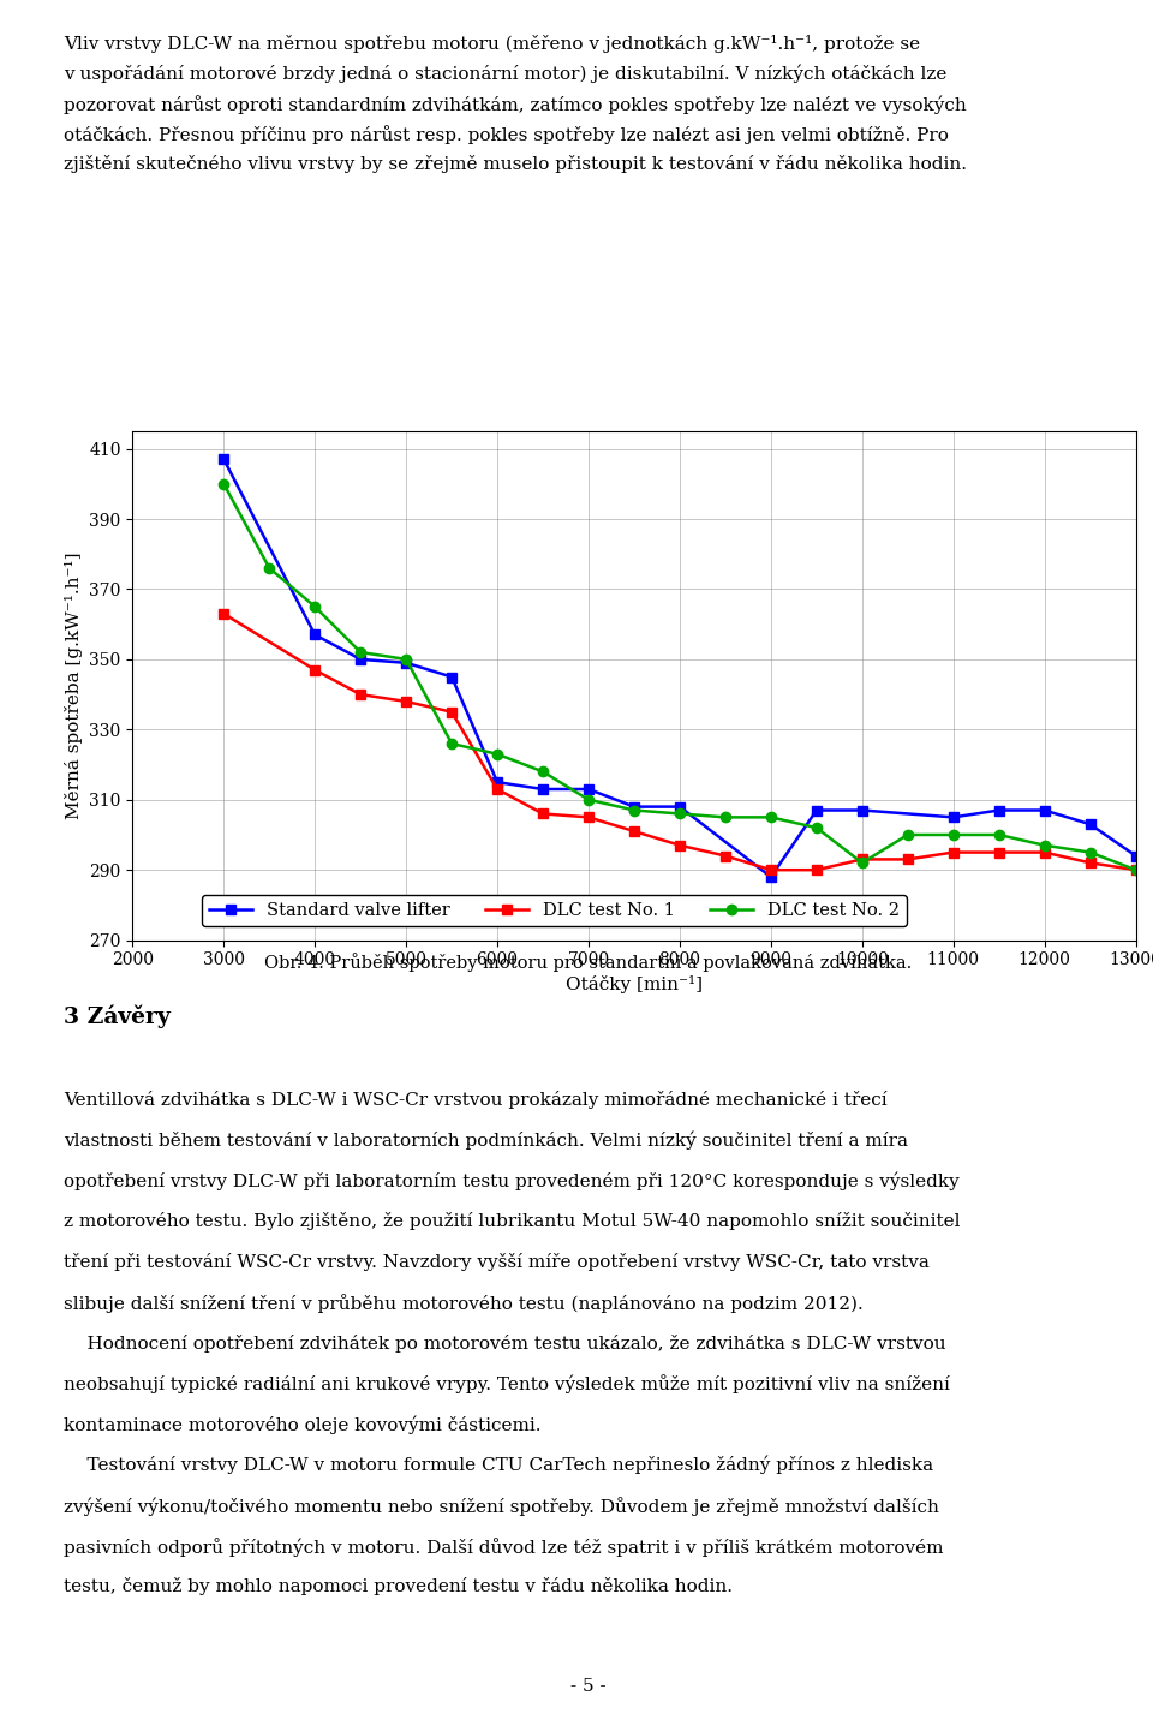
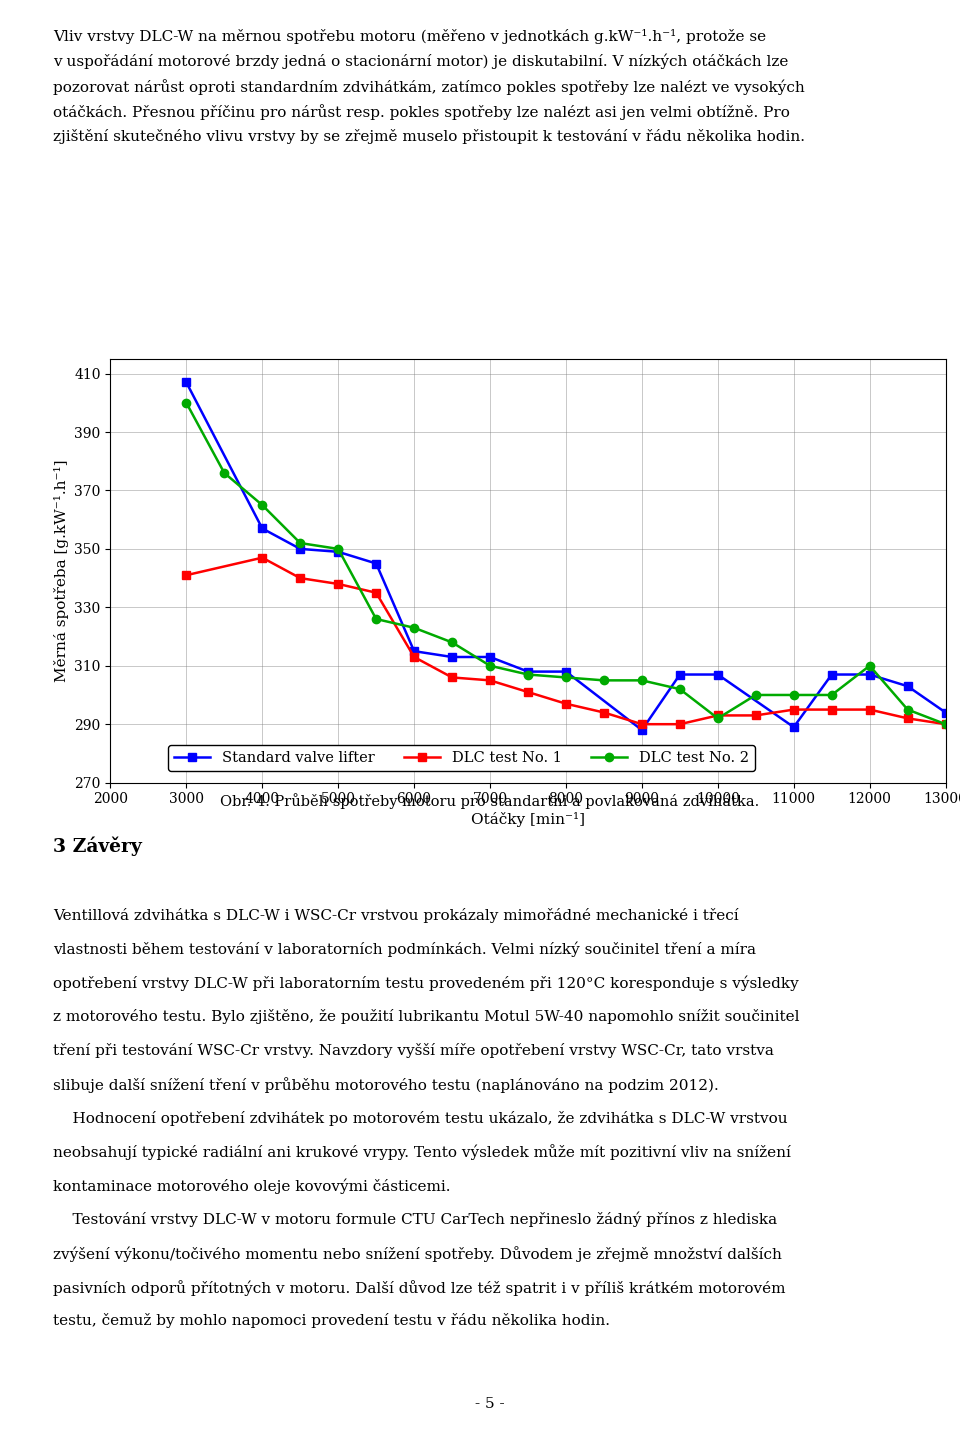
DLC test No. 1/3000: 363 -> 341
Standard valve lifter/11000: 305 -> 289
DLC test No. 2/12000: 297 -> 310
